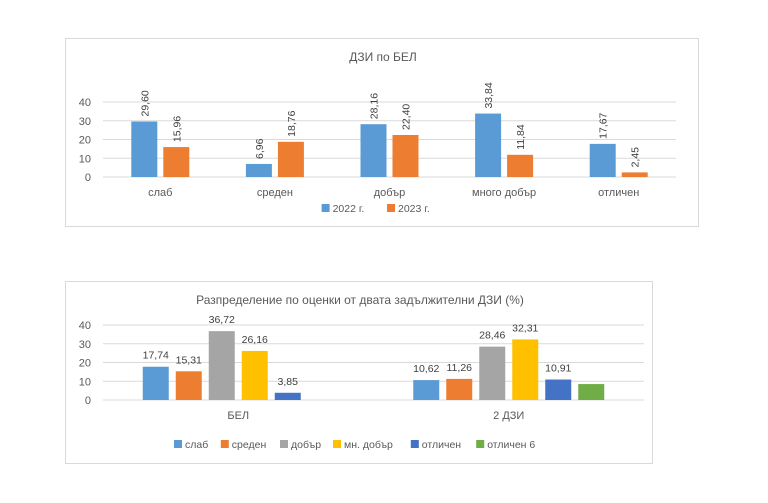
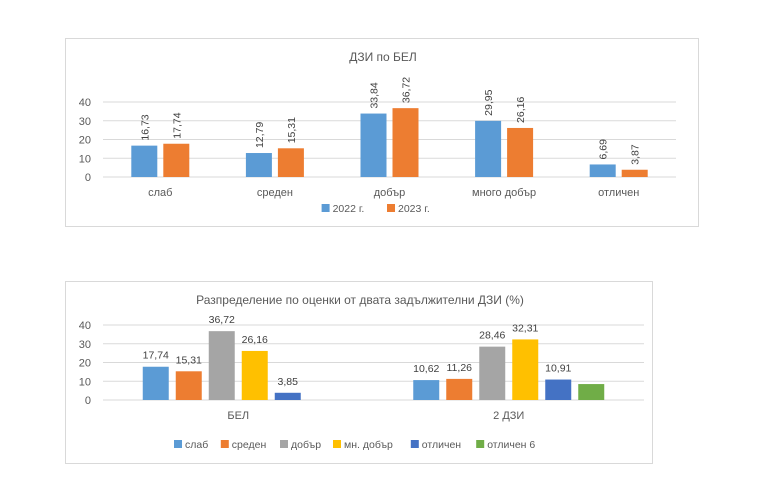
ДЗИ по БЕЛ/2022 г./слаб: 29,60 -> 16,73
ДЗИ по БЕЛ/2023 г./слаб: 15,96 -> 17,74
ДЗИ по БЕЛ/2022 г./среден: 6,96 -> 12,79
ДЗИ по БЕЛ/2023 г./среден: 18,76 -> 15,31
ДЗИ по БЕЛ/2022 г./добър: 28,16 -> 33,84
ДЗИ по БЕЛ/2023 г./добър: 22,40 -> 36,72
ДЗИ по БЕЛ/2022 г./много добър: 33,84 -> 29,95
ДЗИ по БЕЛ/2023 г./много добър: 11,84 -> 26,16
ДЗИ по БЕЛ/2022 г./отличен: 17,67 -> 6,69
ДЗИ по БЕЛ/2023 г./отличен: 2,45 -> 3,87
